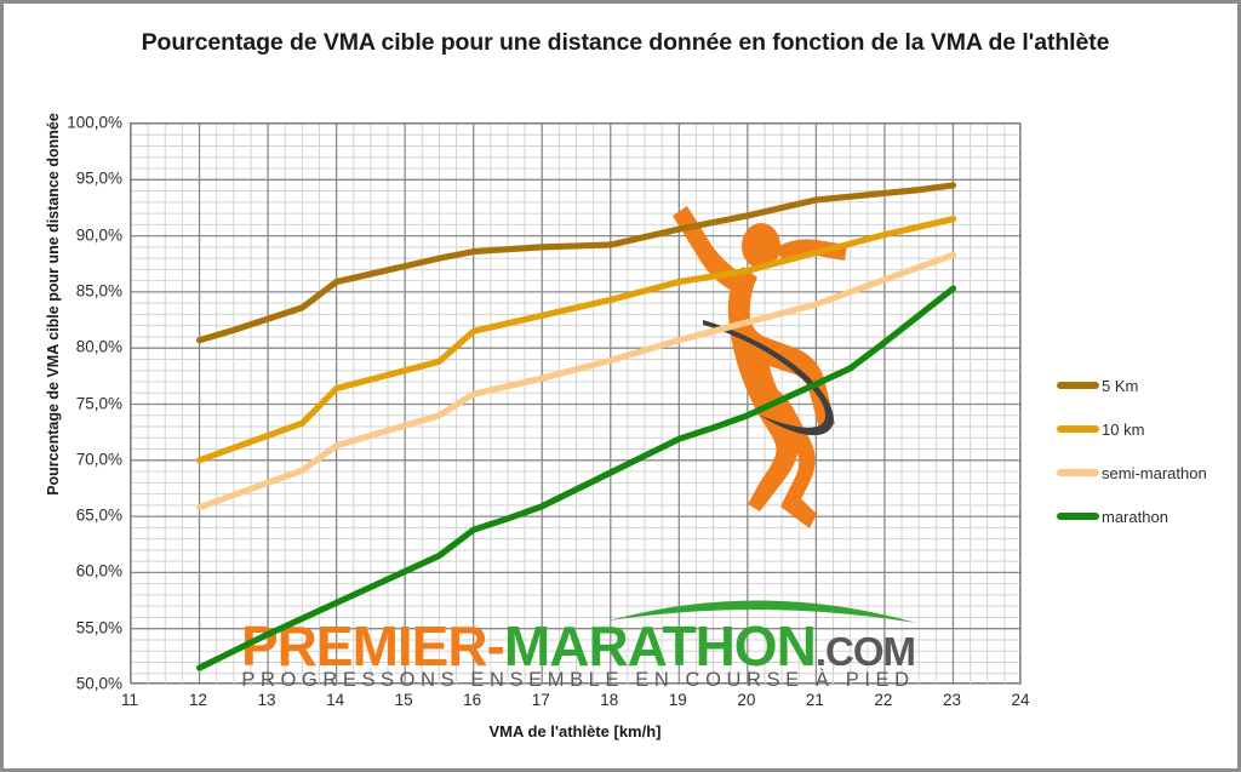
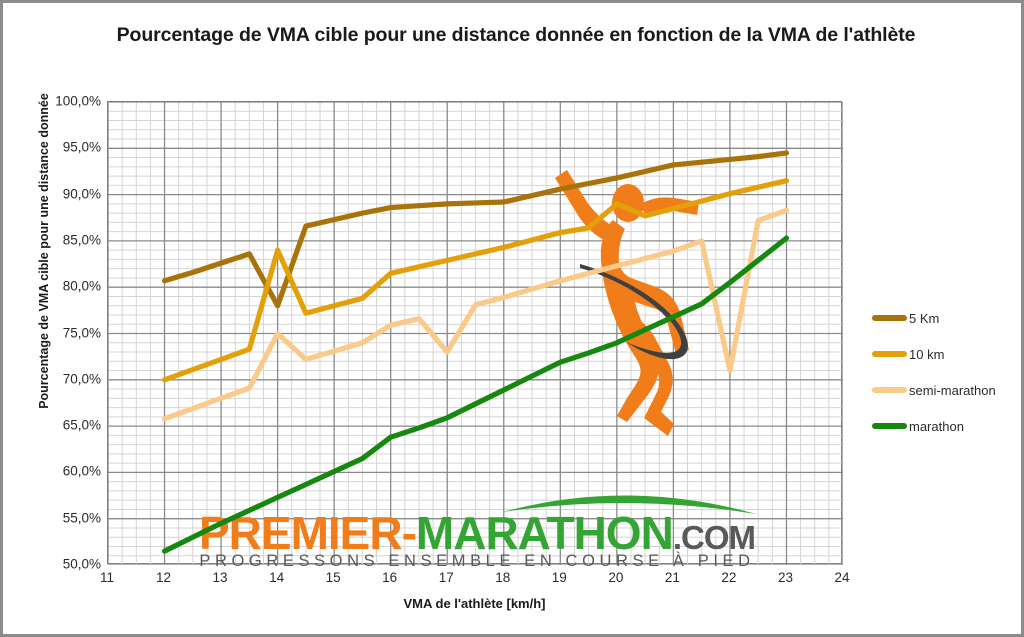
5 Km/14: 86% -> 78%
10 km/14: 76% -> 84%
semi-marathon/14: 71% -> 75%
semi-marathon/17: 77% -> 73%
10 km/20: 87% -> 89%
semi-marathon/22: 86% -> 71%
